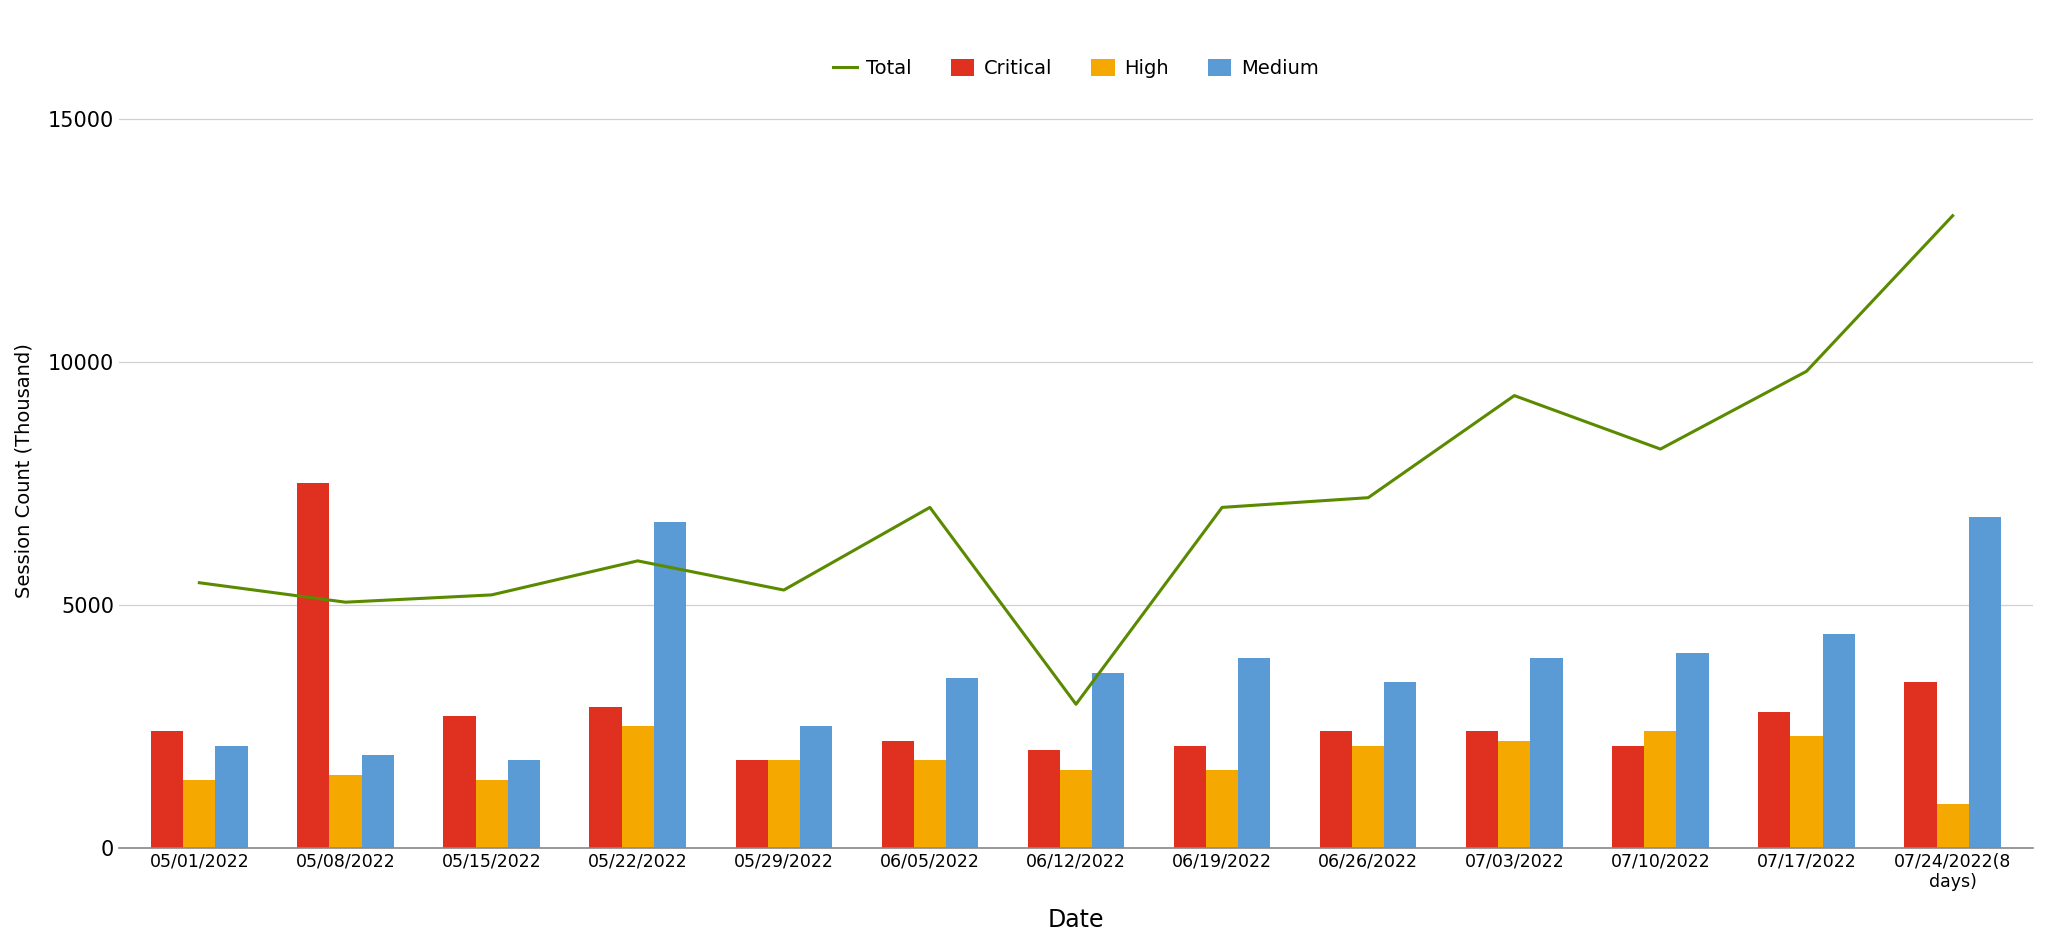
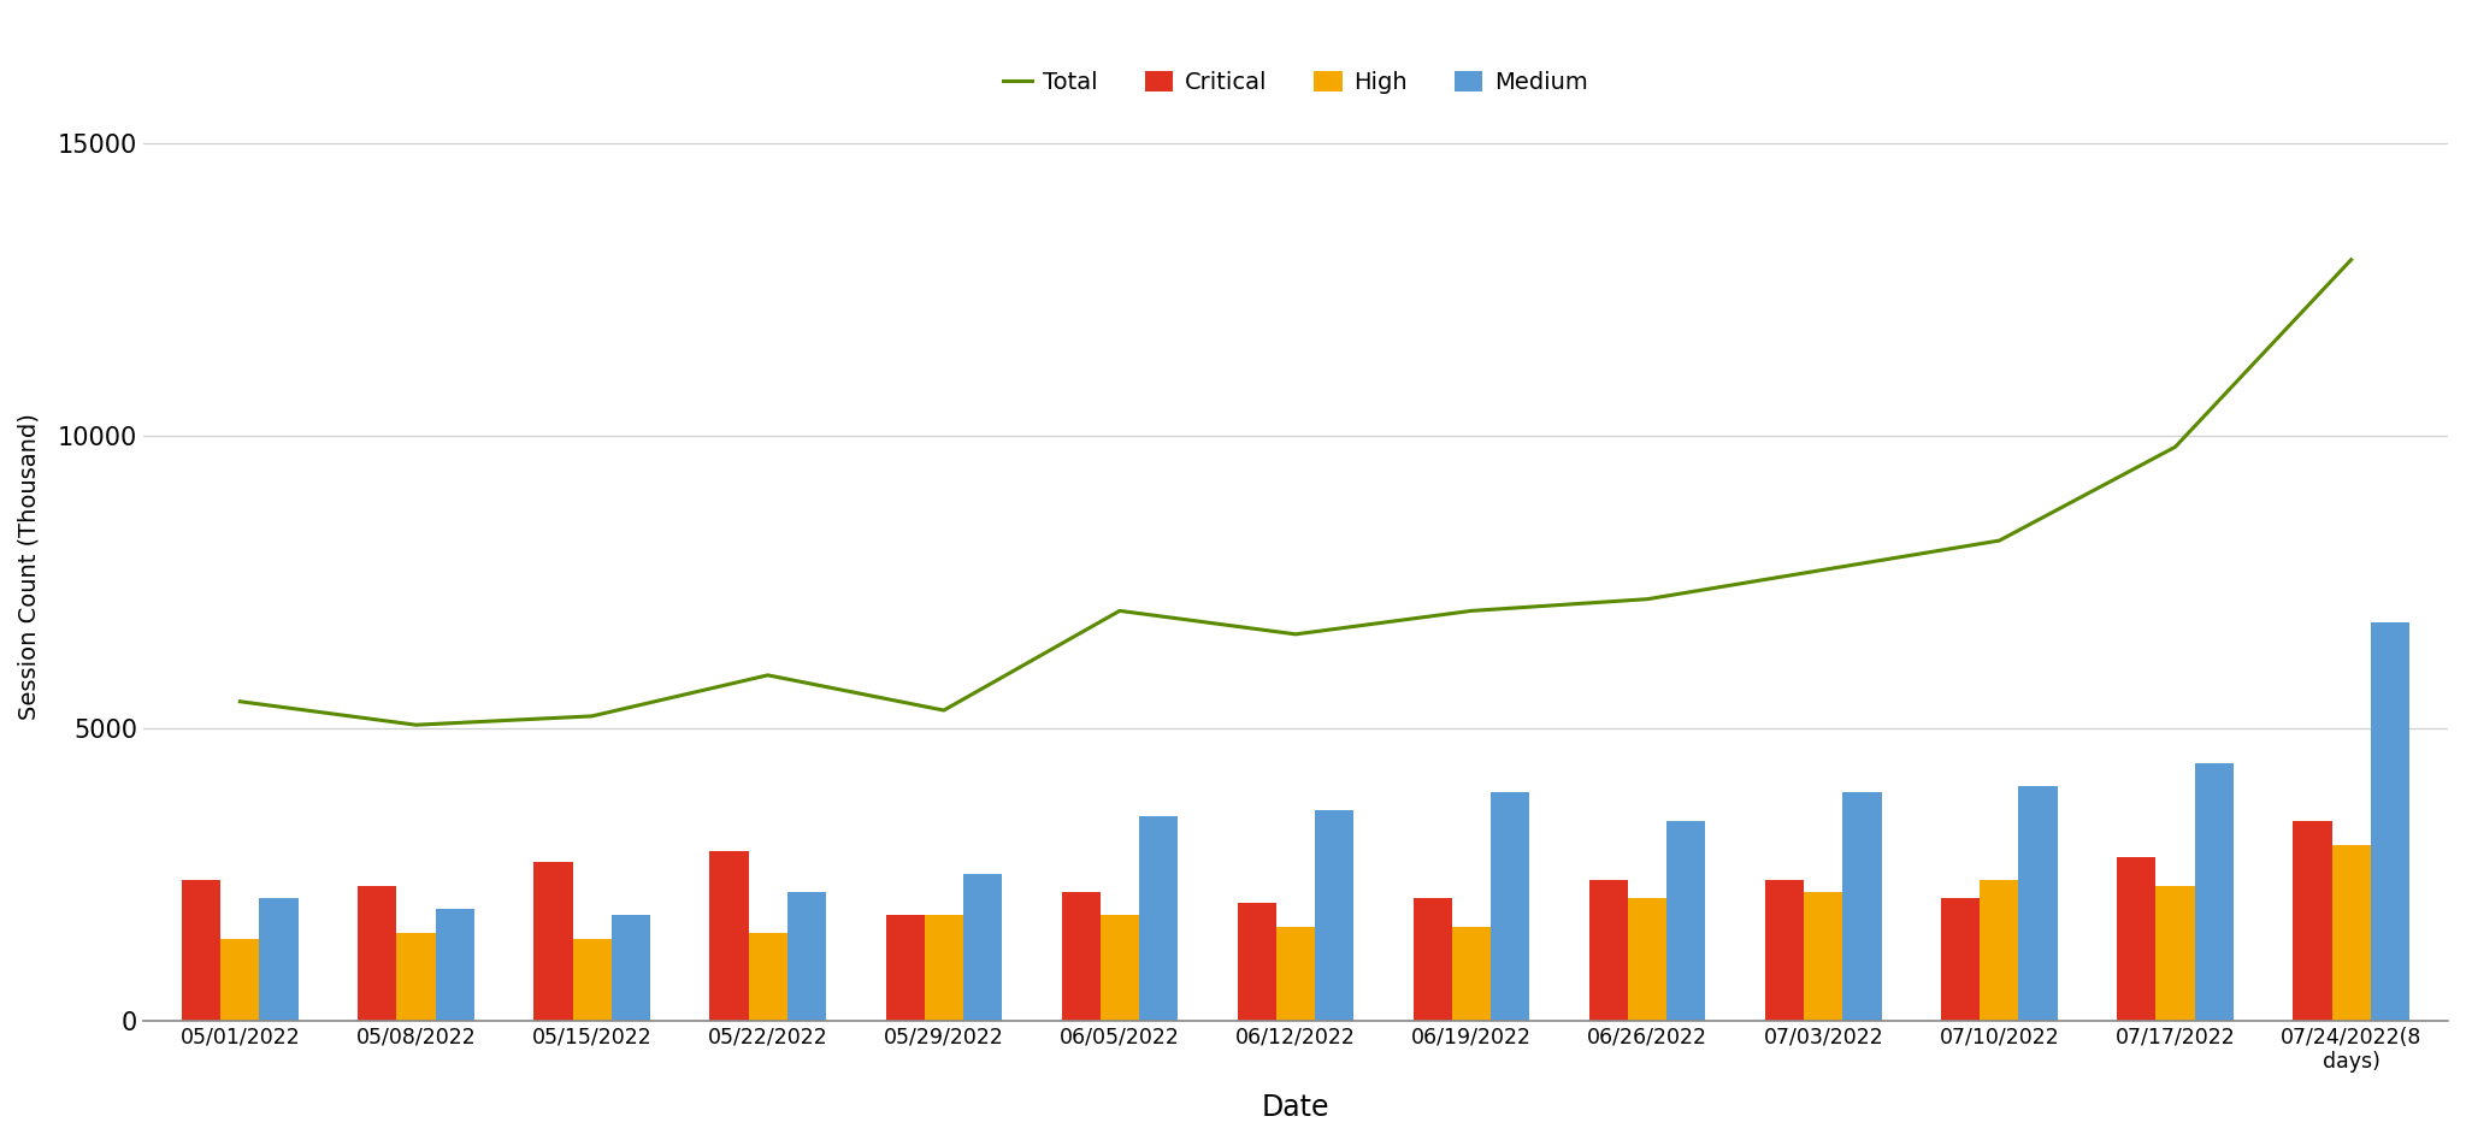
Critical/05/08/2022: 7500 -> 2300
High/05/22/2022: 2500 -> 1500
Medium/05/22/2022: 6700 -> 2200
Total/06/12/2022: 2950 -> 6600
Total/07/03/2022: 9300 -> 7700
High/07/24/2022(8 days): 900 -> 3000
